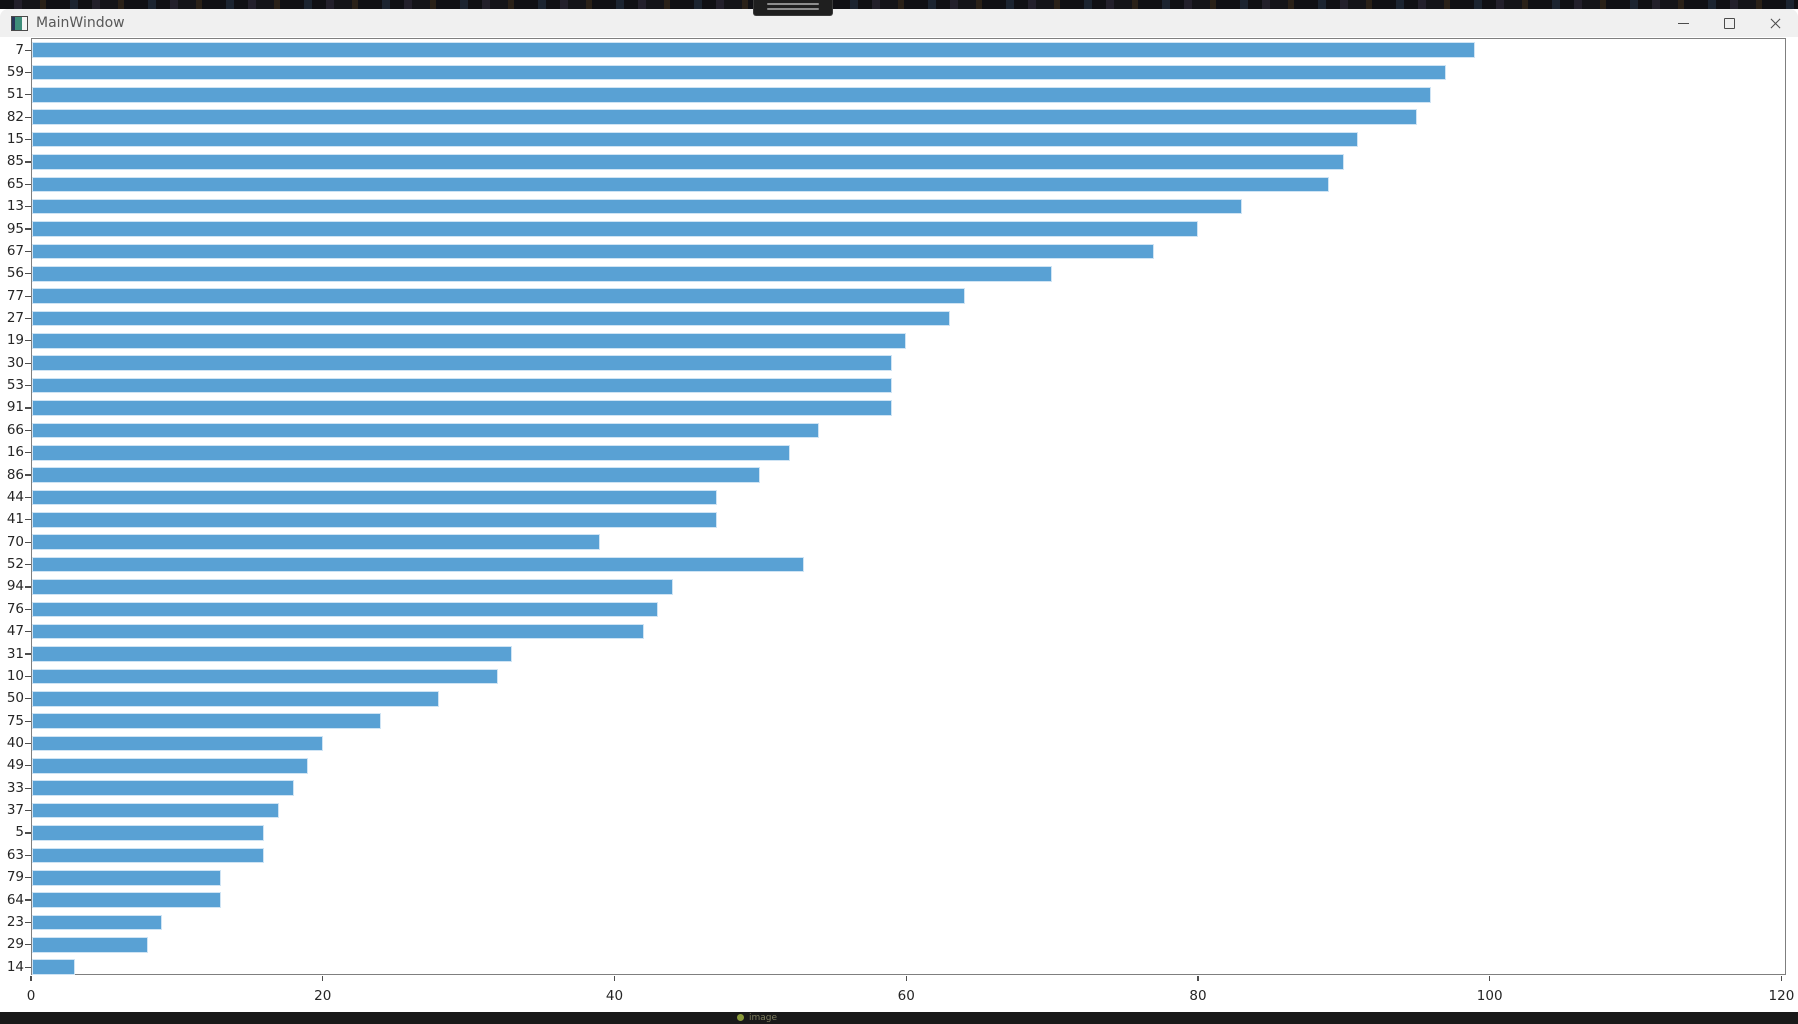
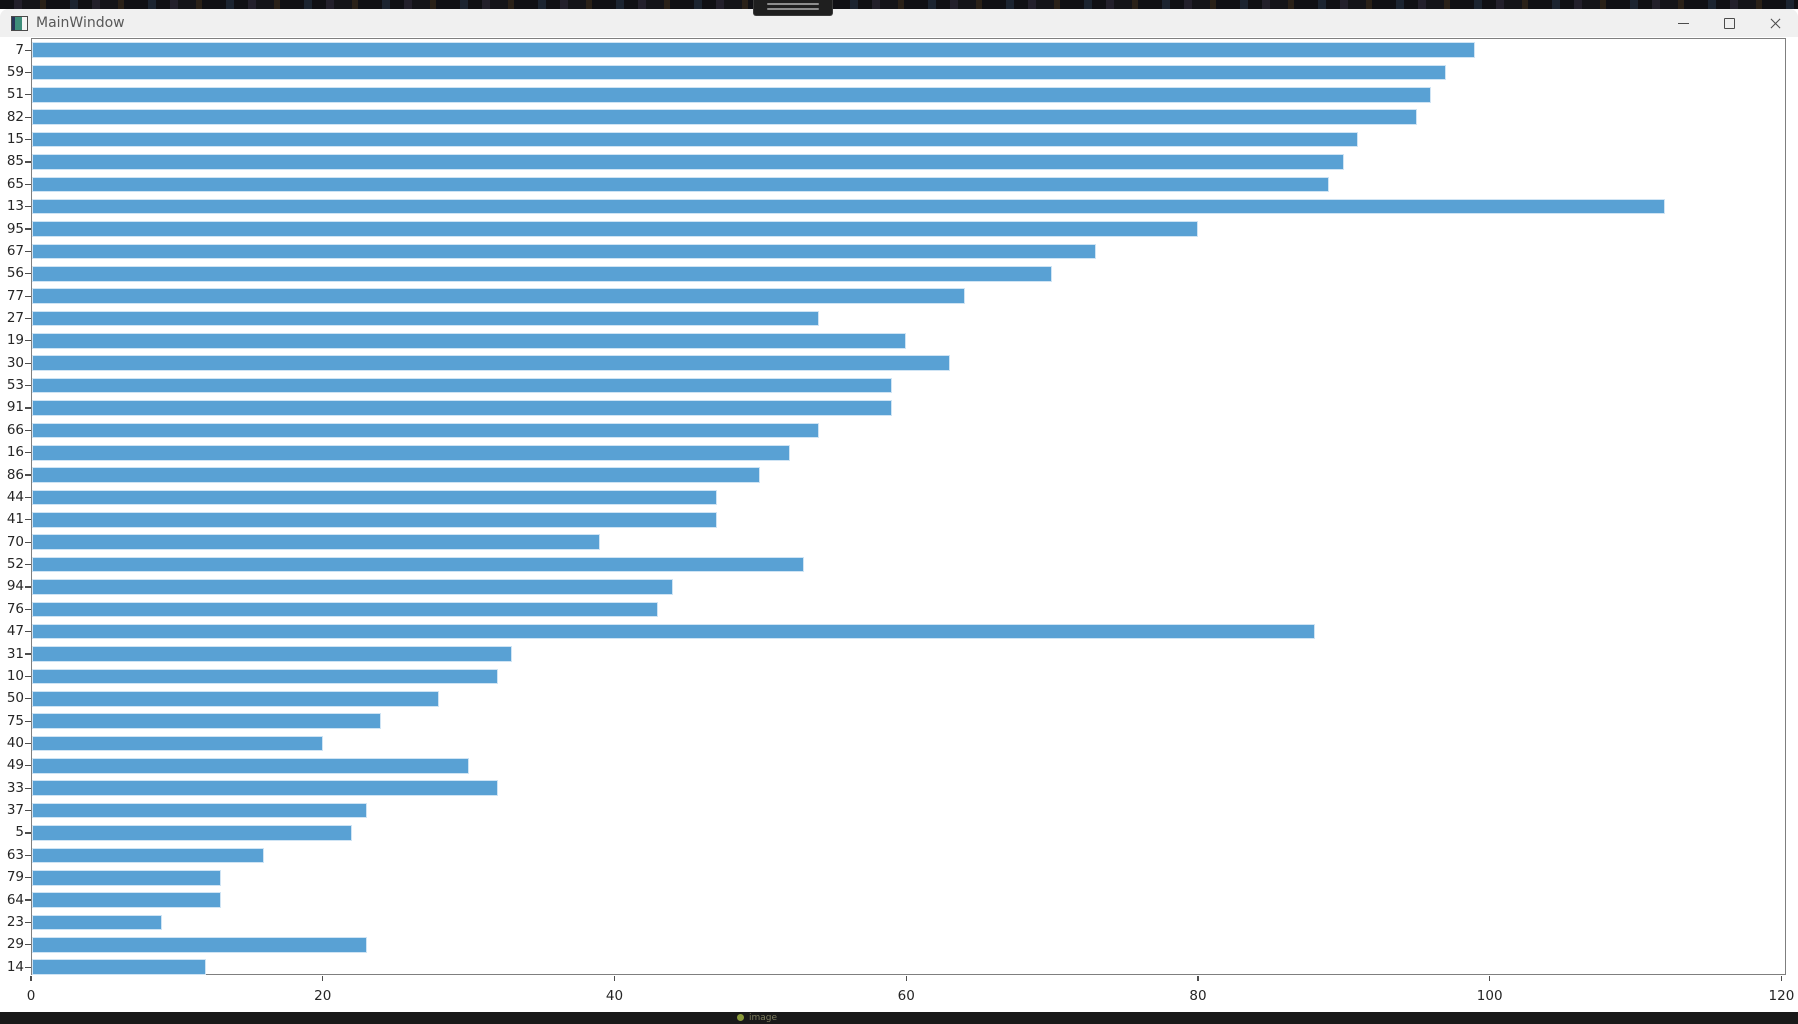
13: 83 -> 112
67: 77 -> 73
27: 63 -> 54
30: 59 -> 63
47: 42 -> 88
49: 19 -> 30
33: 18 -> 32
37: 17 -> 23
5: 16 -> 22
29: 8 -> 23
14: 3 -> 12
